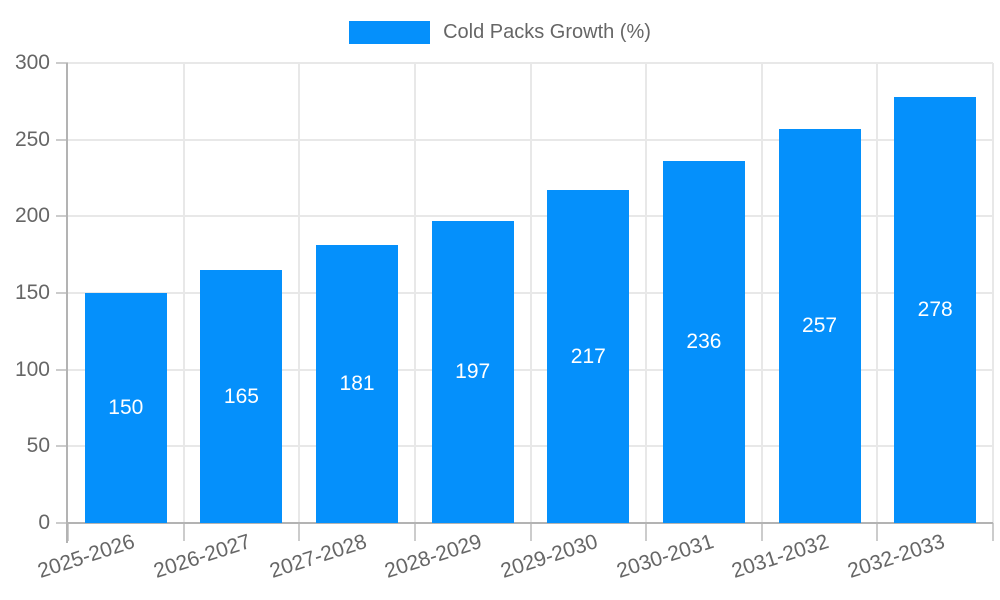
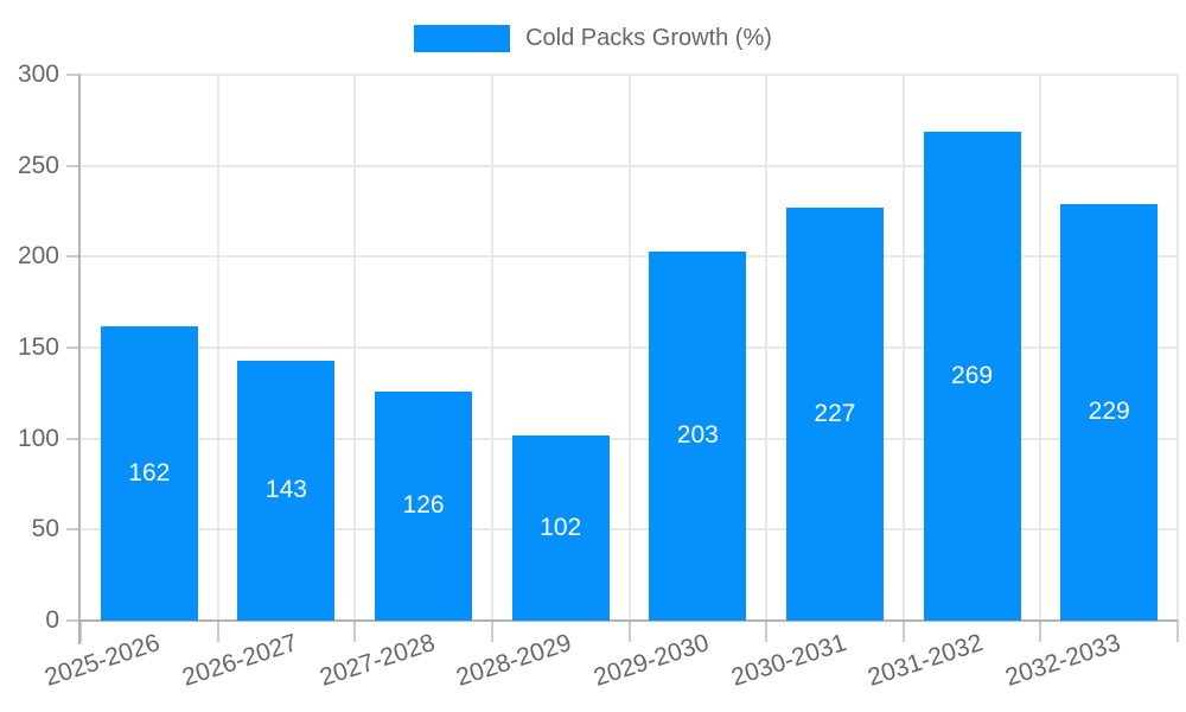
2025-2026: 150 -> 162
2026-2027: 165 -> 143
2027-2028: 181 -> 126
2028-2029: 197 -> 102
2029-2030: 217 -> 203
2030-2031: 236 -> 227
2031-2032: 257 -> 269
2032-2033: 278 -> 229
